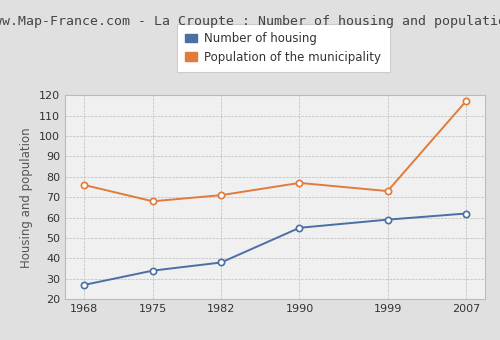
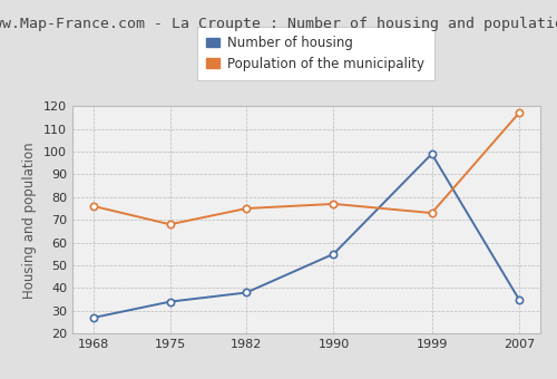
Population of the municipality/1982: 71 -> 75
Number of housing/1999: 59 -> 99
Number of housing/2007: 62 -> 35
